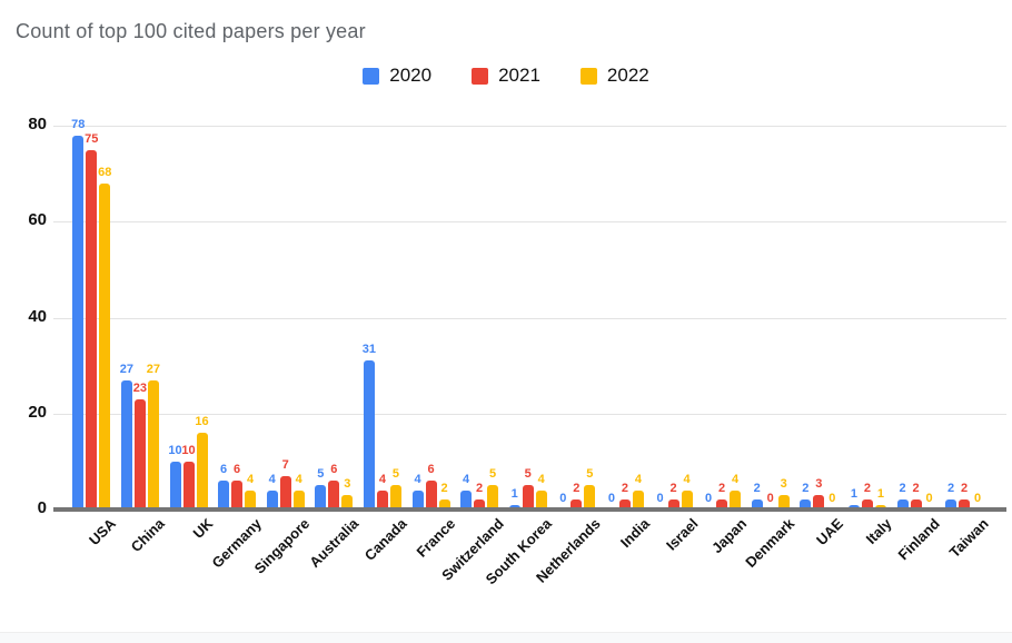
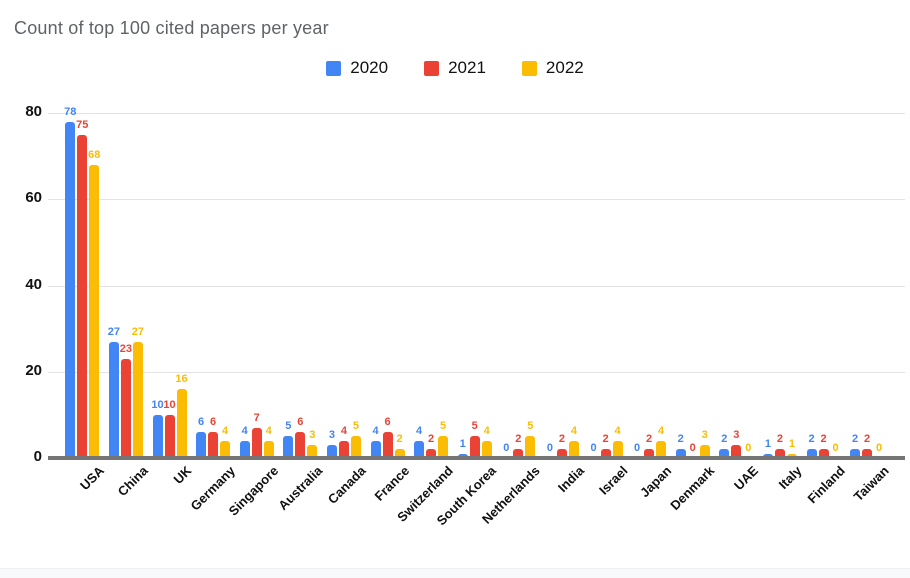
2020/Canada: 31 -> 3
